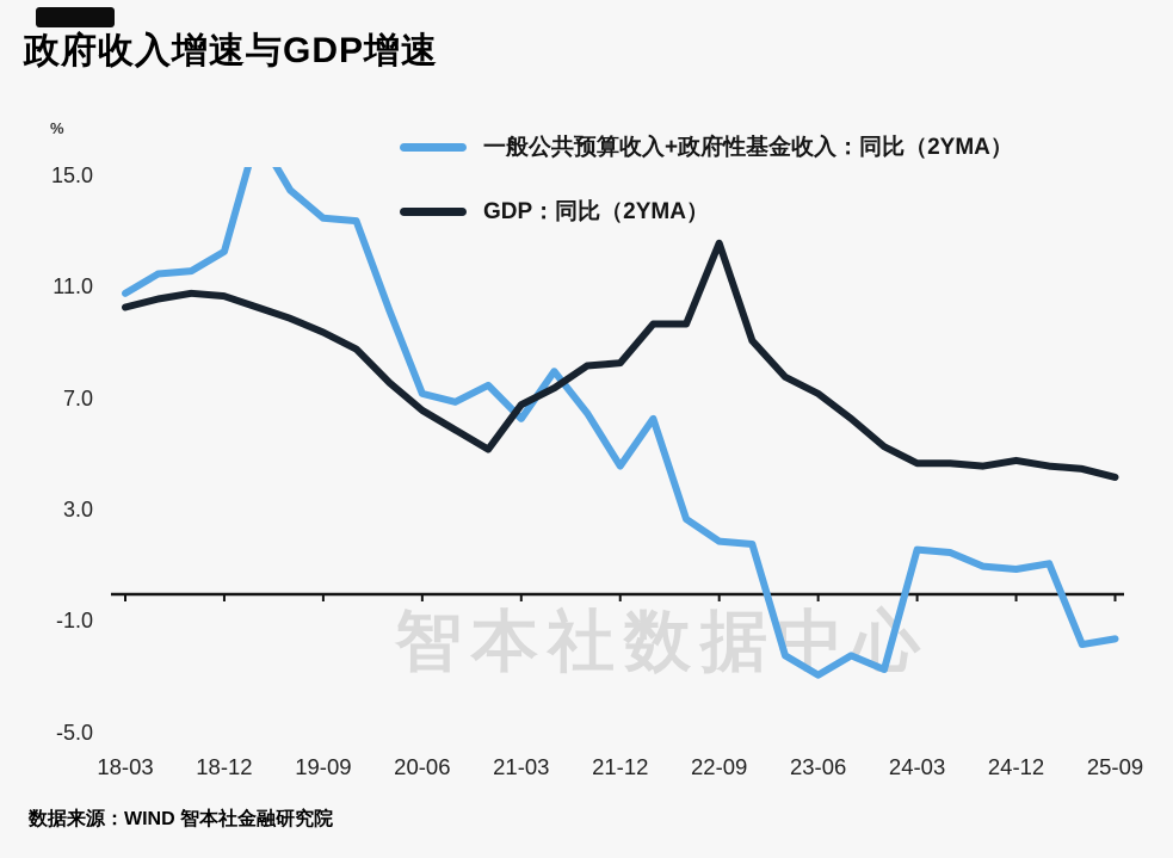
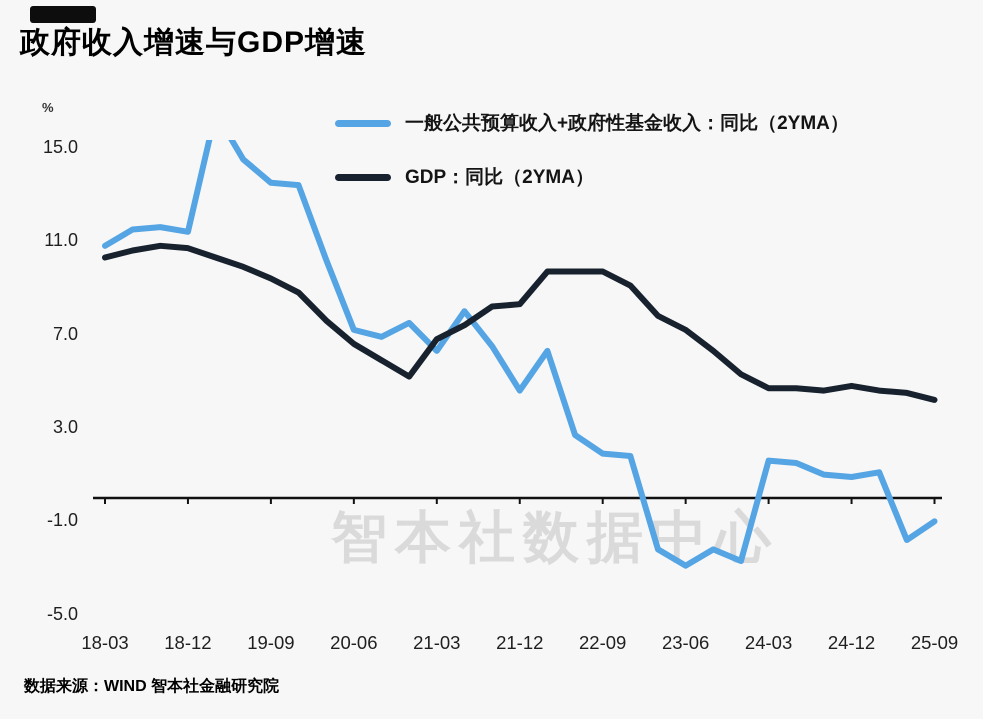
一般公共预算收入+政府性基金收入：同比（2YMA）/18-12: 12.3 -> 11.4
GDP：同比（2YMA）/22-09: 12.6 -> 9.7
一般公共预算收入+政府性基金收入：同比（2YMA）/25-09: -1.6 -> -1.0
